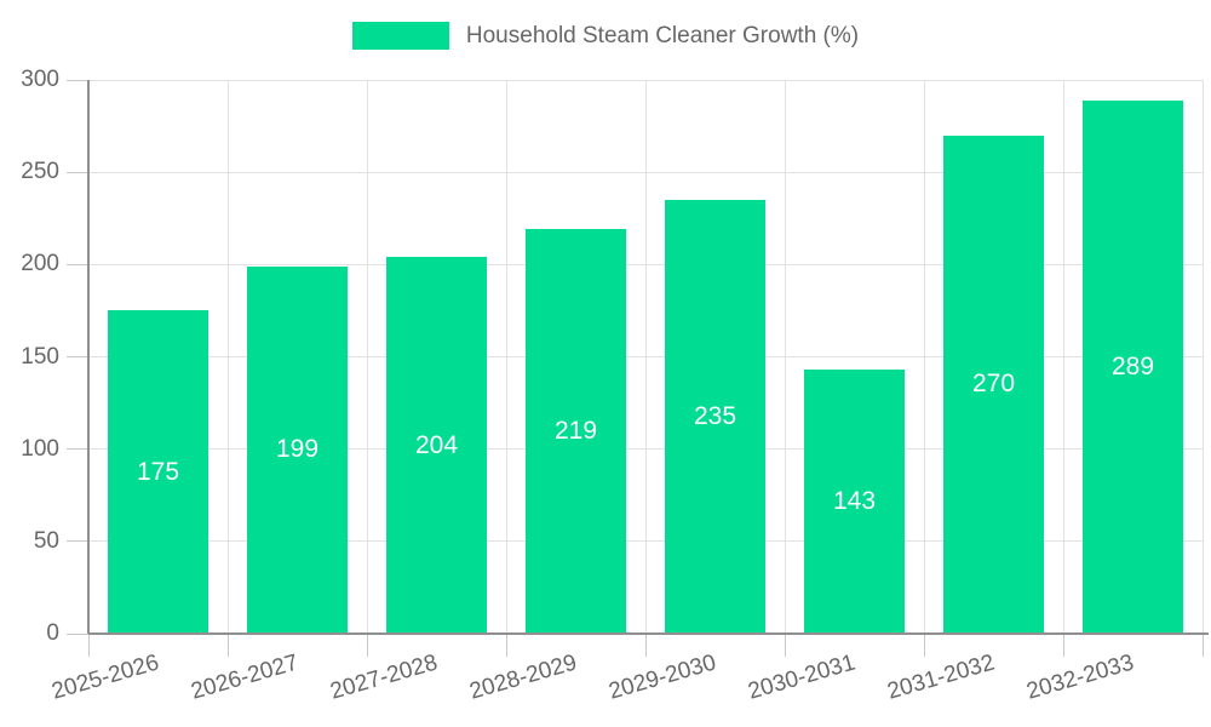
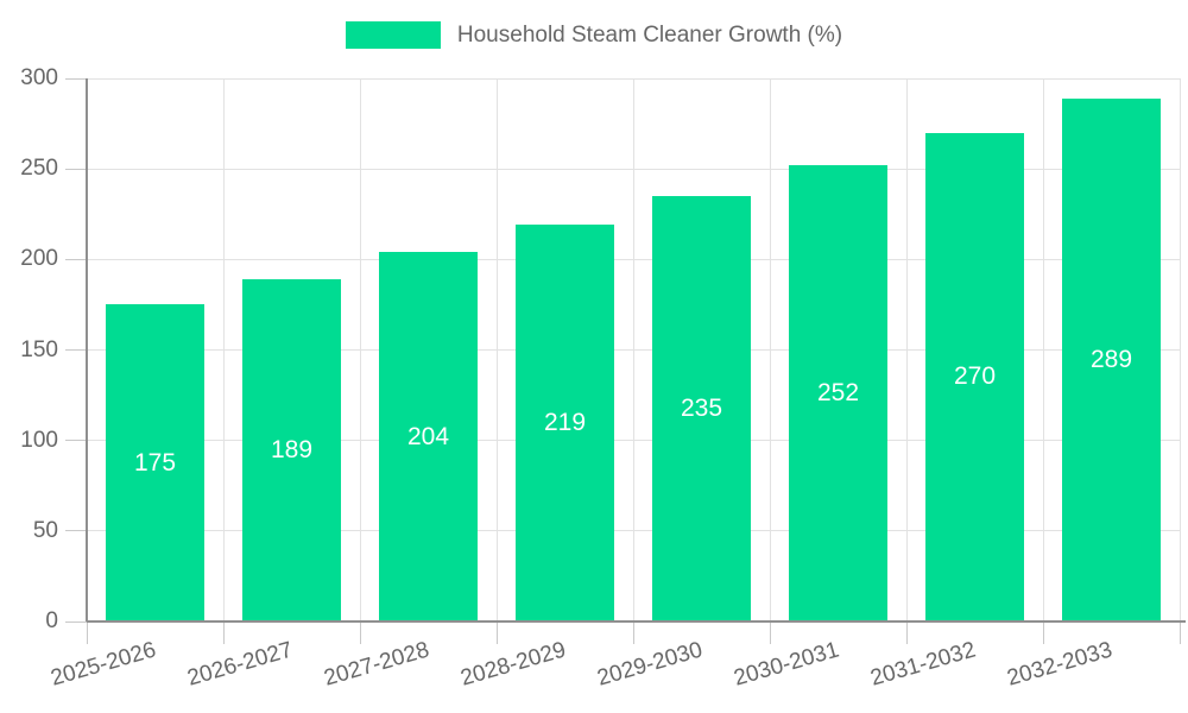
2026-2027: 199 -> 189
2030-2031: 143 -> 252
